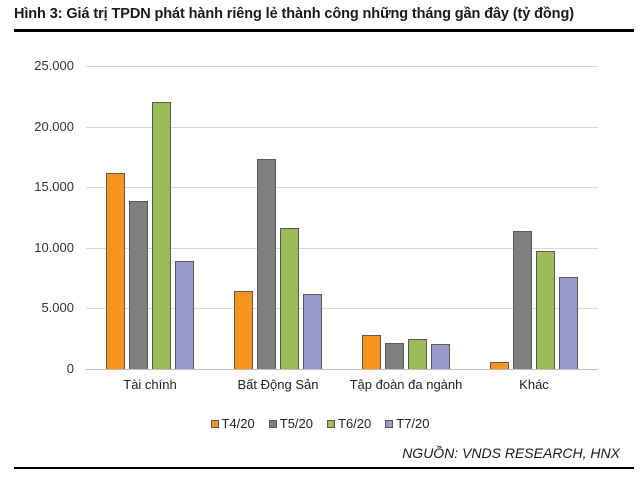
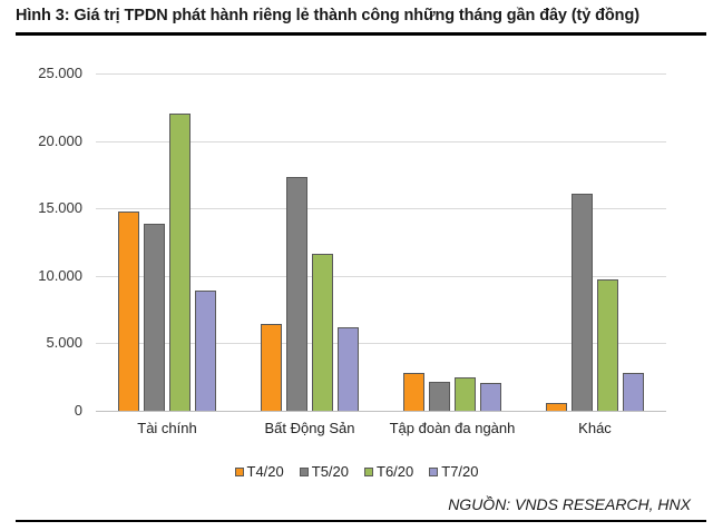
T4/20/Tài chính: 16200 -> 14800
T5/20/Khác: 11400 -> 16100
T7/20/Khác: 7600 -> 2800
